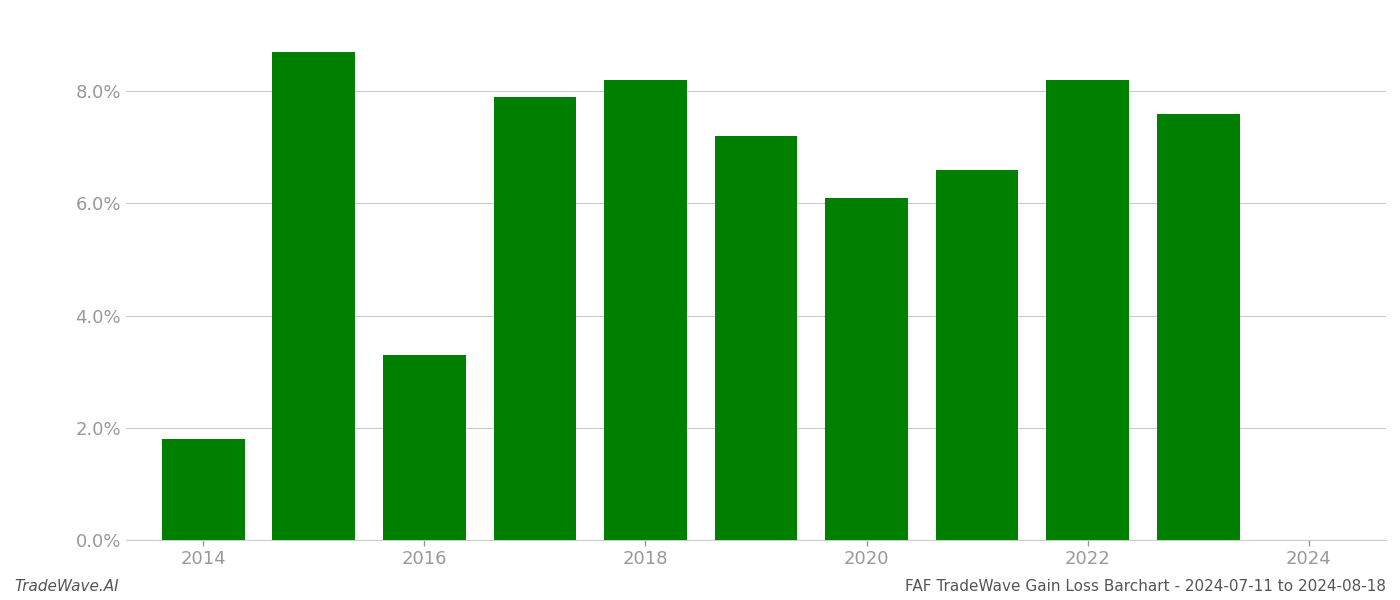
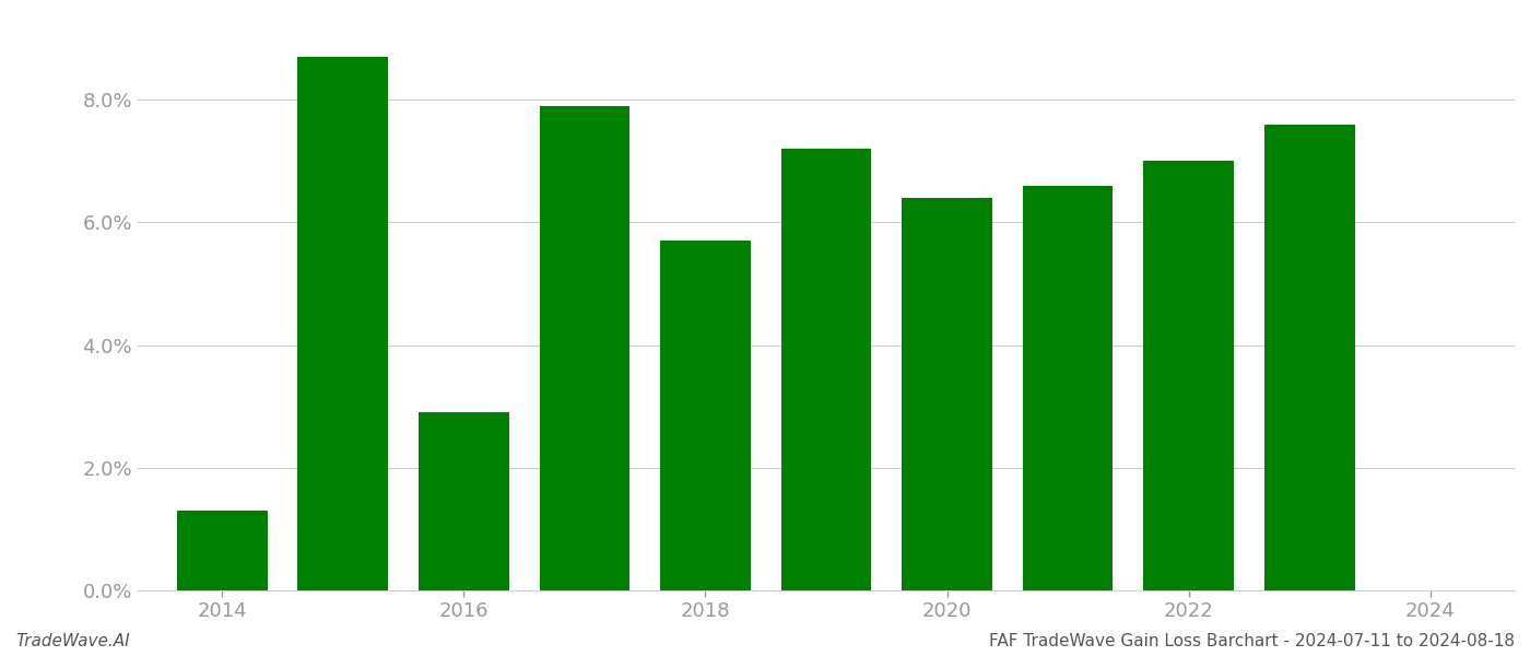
2014: 1.8% -> 1.3%
2016: 3.3% -> 2.9%
2018: 8.2% -> 5.7%
2020: 6.1% -> 6.4%
2022: 8.2% -> 7.0%
